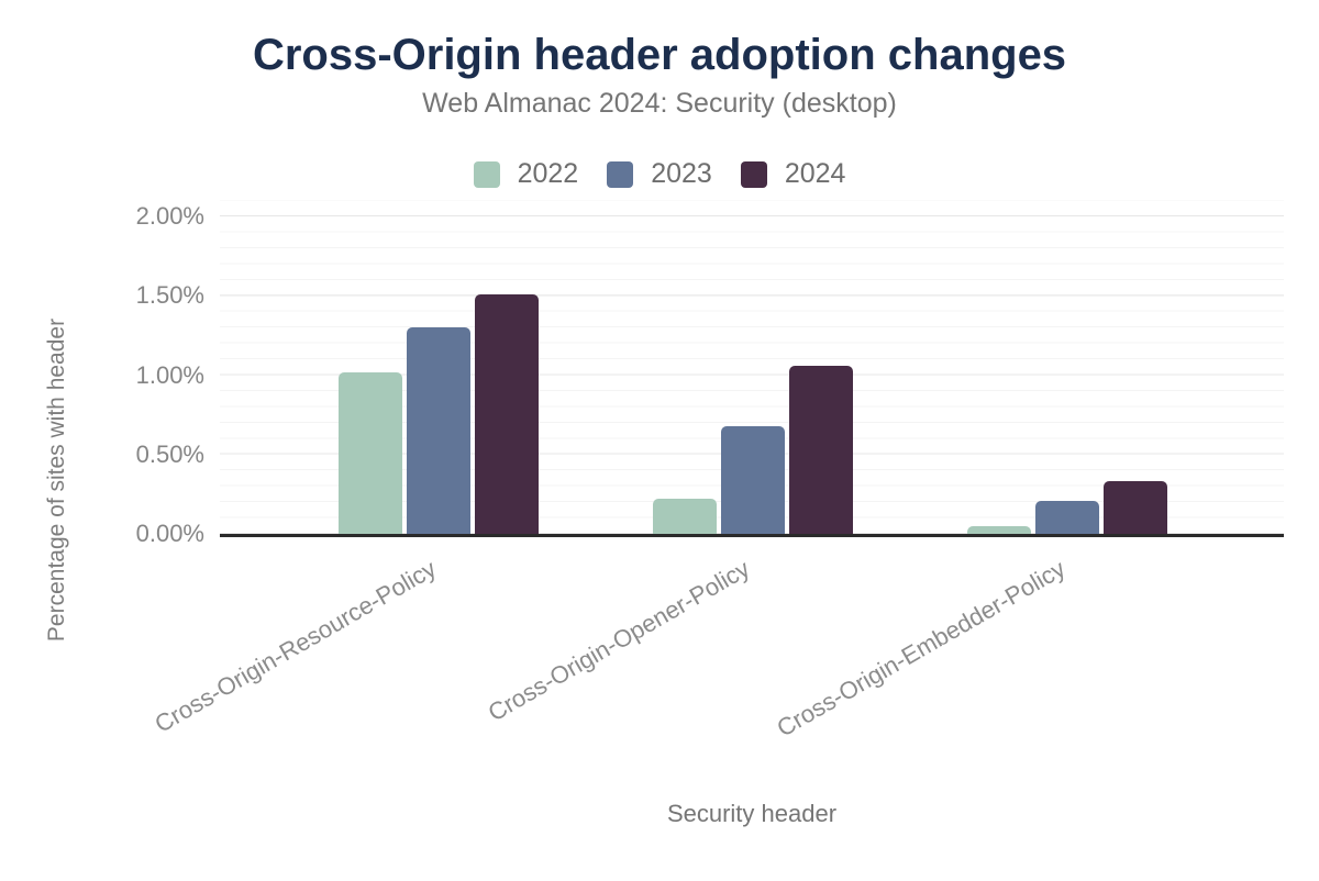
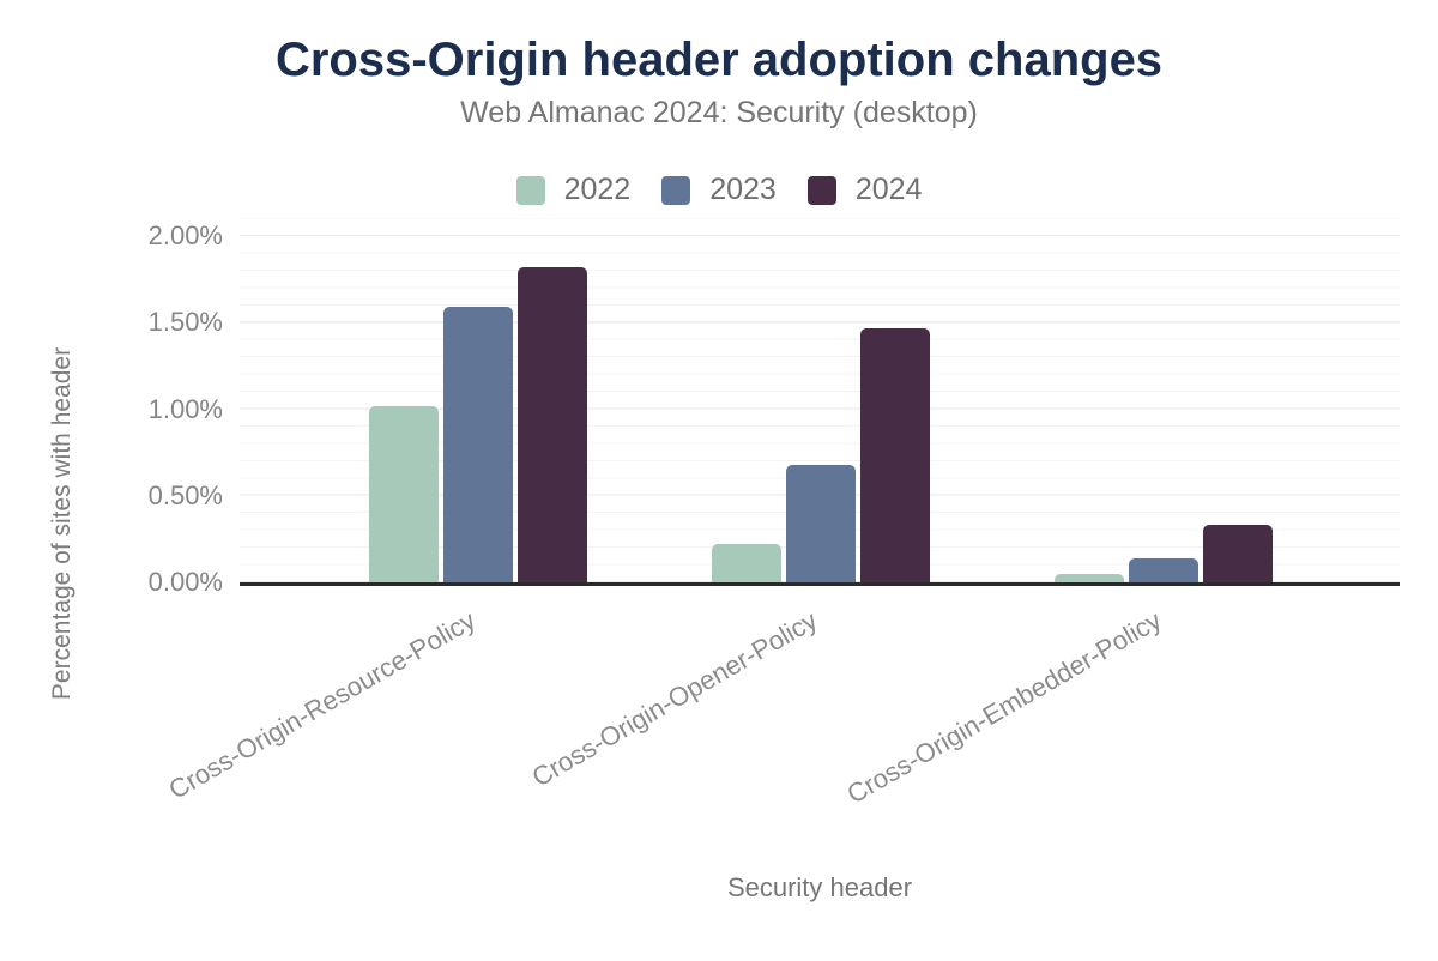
2023/Cross-Origin-Resource-Policy: 1.30% -> 1.59%
2024/Cross-Origin-Resource-Policy: 1.51% -> 1.82%
2024/Cross-Origin-Opener-Policy: 1.06% -> 1.47%
2023/Cross-Origin-Embedder-Policy: 0.21% -> 0.14%
